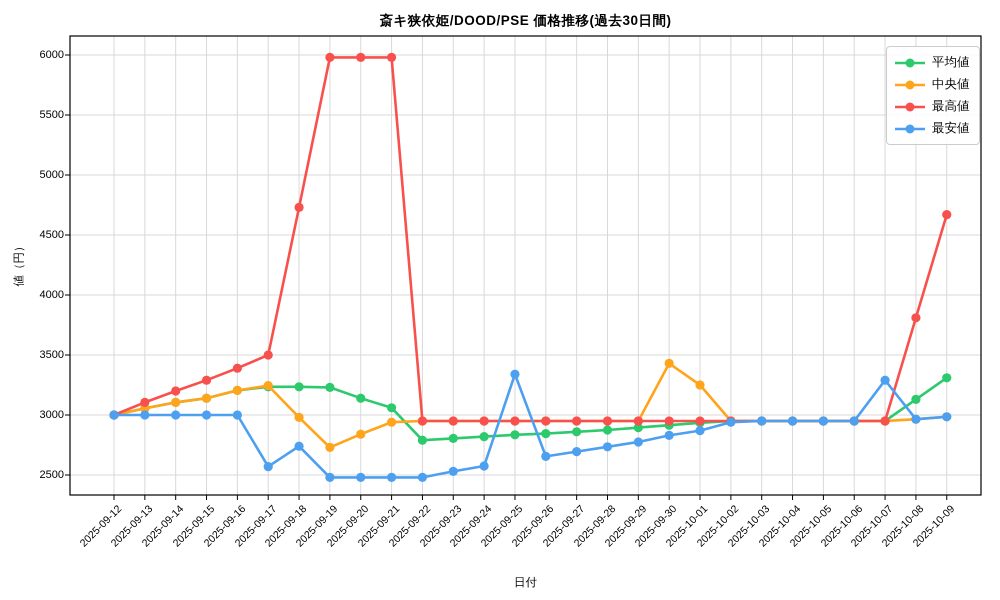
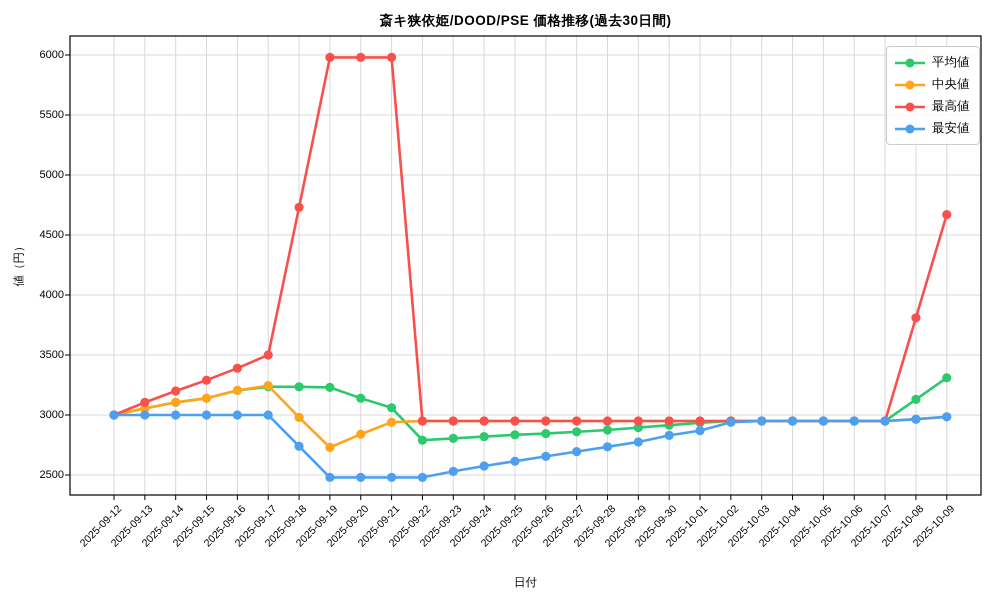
最安値/2025-09-17: 2570 -> 3000
最安値/2025-09-25: 3340 -> 2620
中央値/2025-09-30: 3430 -> 2950
中央値/2025-10-01: 3250 -> 2950
最安値/2025-10-07: 3290 -> 2950
